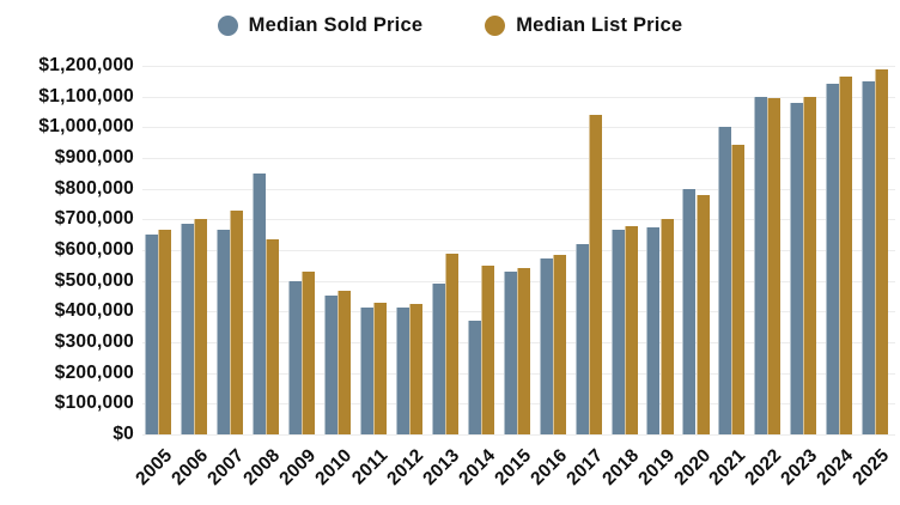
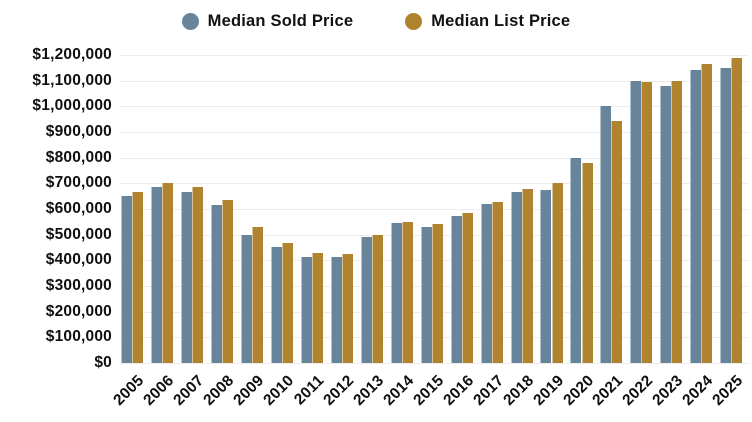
Median List Price/2007: $730000 -> $690000
Median Sold Price/2008: $850000 -> $620000
Median List Price/2013: $590000 -> $500000
Median Sold Price/2014: $370000 -> $540000
Median List Price/2017: $1040000 -> $630000
